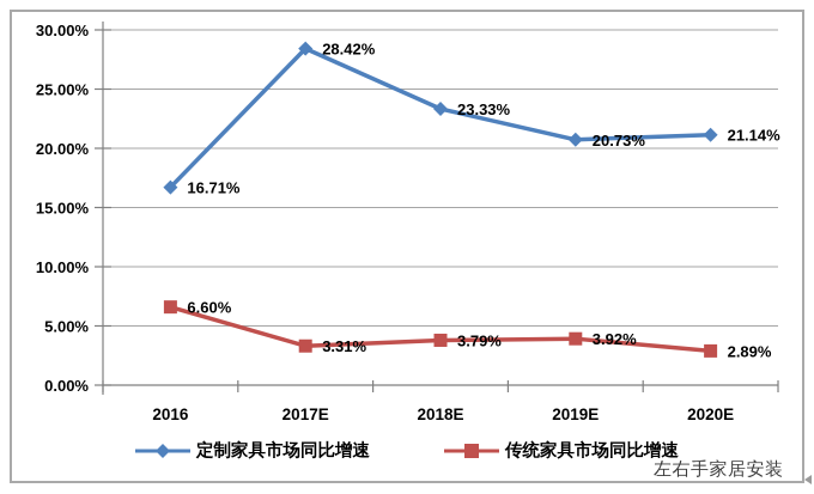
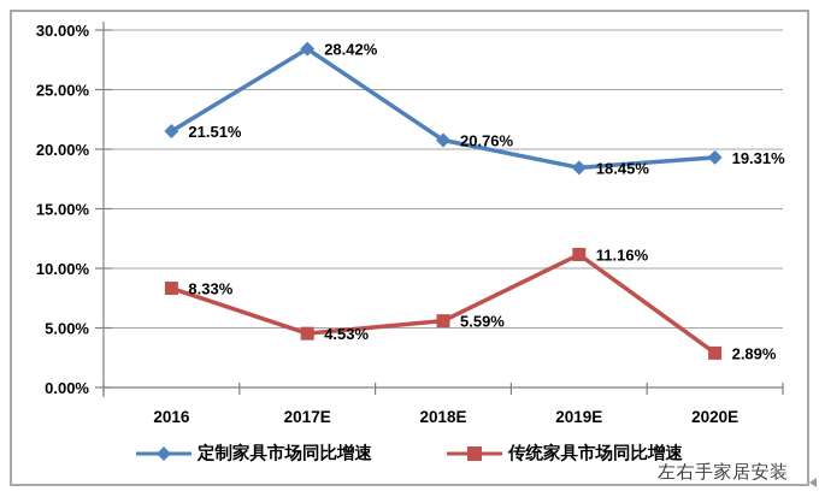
定制家具市场同比增速/2016: 16.71% -> 21.51%
传统家具市场同比增速/2016: 6.60% -> 8.33%
传统家具市场同比增速/2017E: 3.31% -> 4.53%
定制家具市场同比增速/2018E: 23.33% -> 20.76%
传统家具市场同比增速/2018E: 3.79% -> 5.59%
定制家具市场同比增速/2019E: 20.73% -> 18.45%
传统家具市场同比增速/2019E: 3.92% -> 11.16%
定制家具市场同比增速/2020E: 21.14% -> 19.31%
